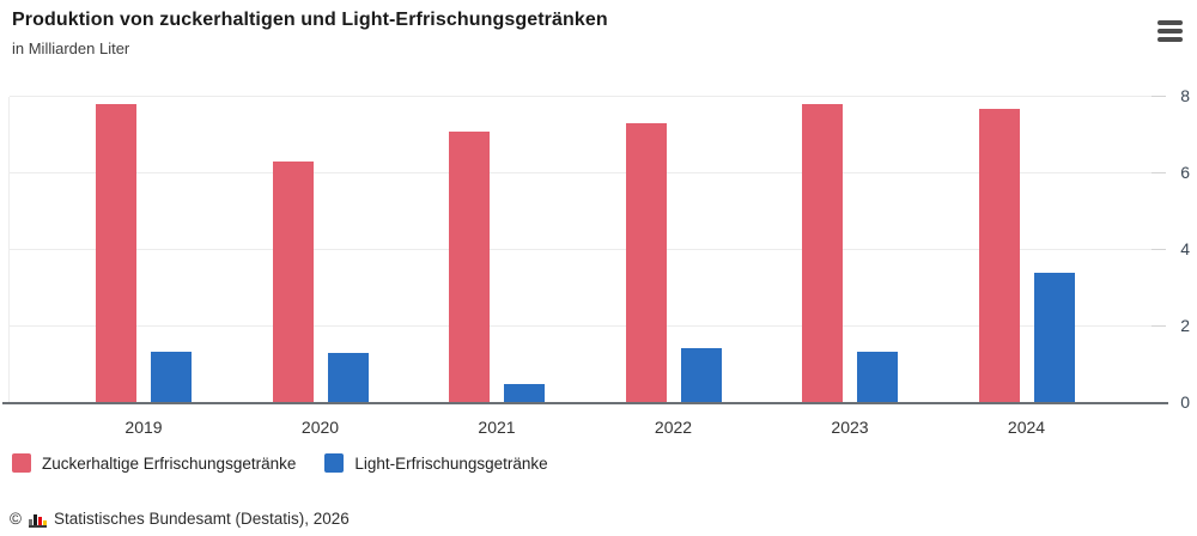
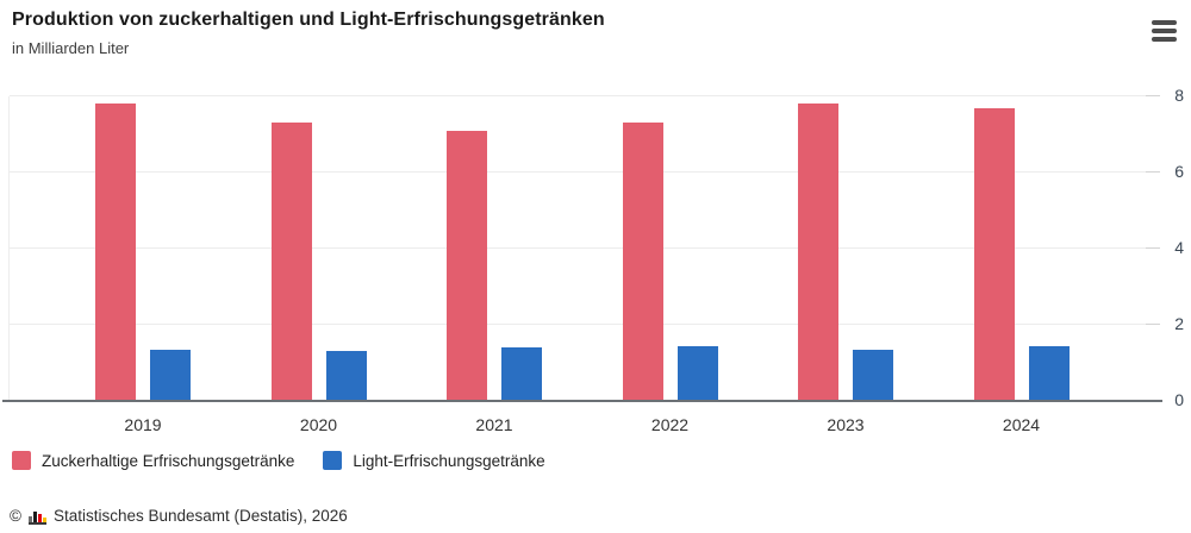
Zuckerhaltige Erfrischungsgetränke/2020: 6.3 -> 7.3
Light-Erfrischungsgetränke/2021: 0.5 -> 1.4
Light-Erfrischungsgetränke/2024: 3.4 -> 1.4
